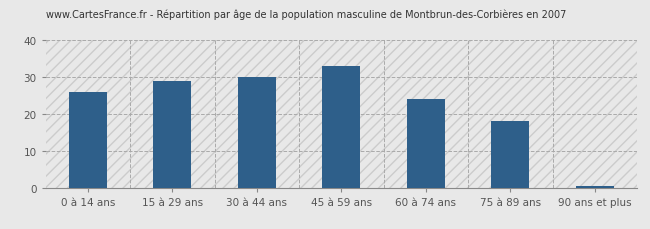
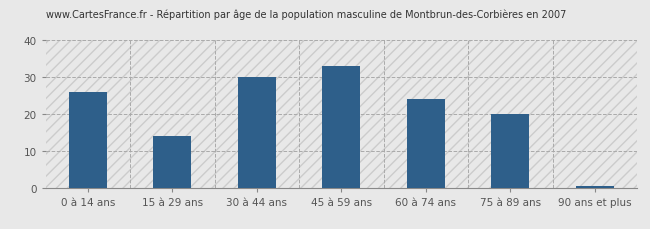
15 à 29 ans: 29.0 -> 14.0
75 à 89 ans: 18.0 -> 20.0
